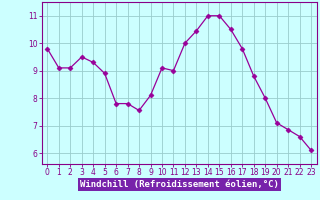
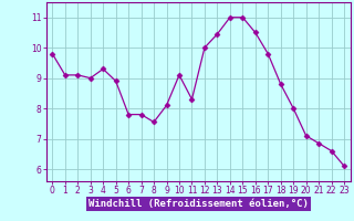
3: 9.50 -> 9.00
11: 9.00 -> 8.30
